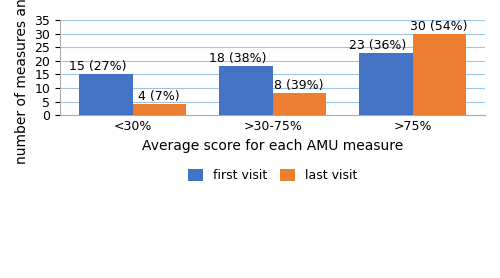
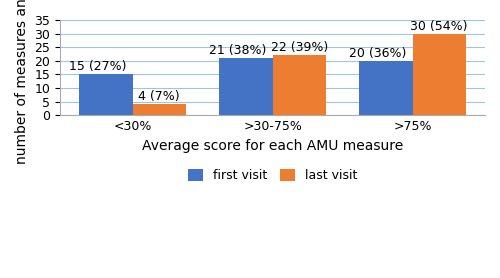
first visit/>30-75%: 18 -> 21
last visit/>30-75%: 8 -> 22
first visit/>75%: 23 -> 20
